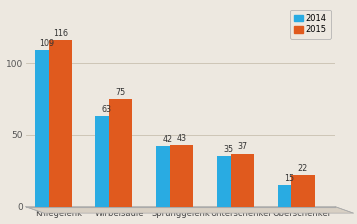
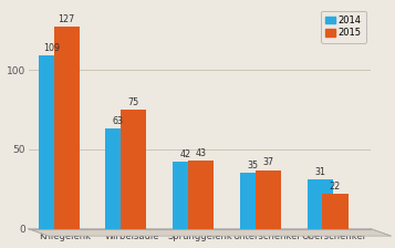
2015/Kniegelenk: 116 -> 127
2014/Oberschenkel: 15 -> 31
